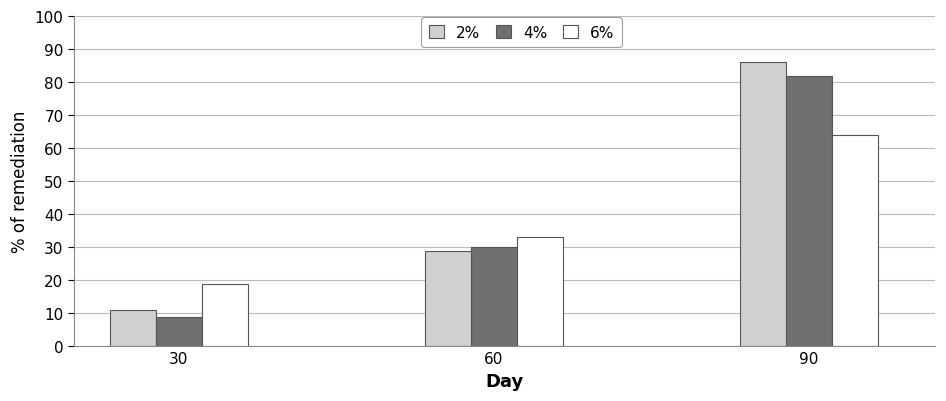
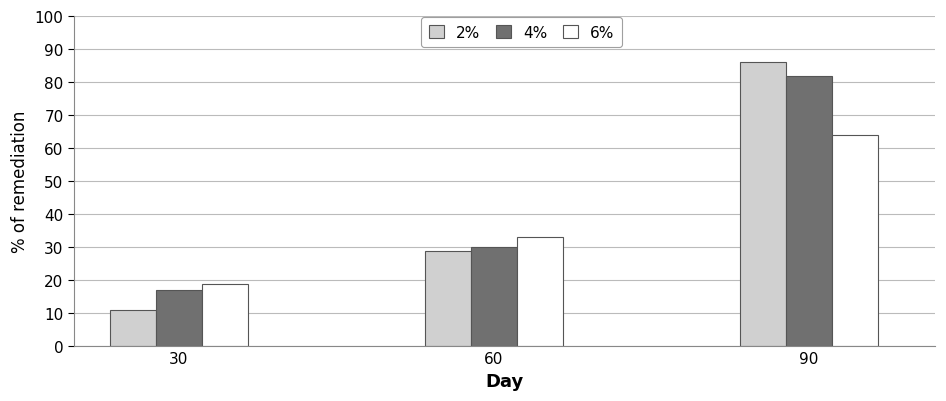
4%/30: 9 -> 17
